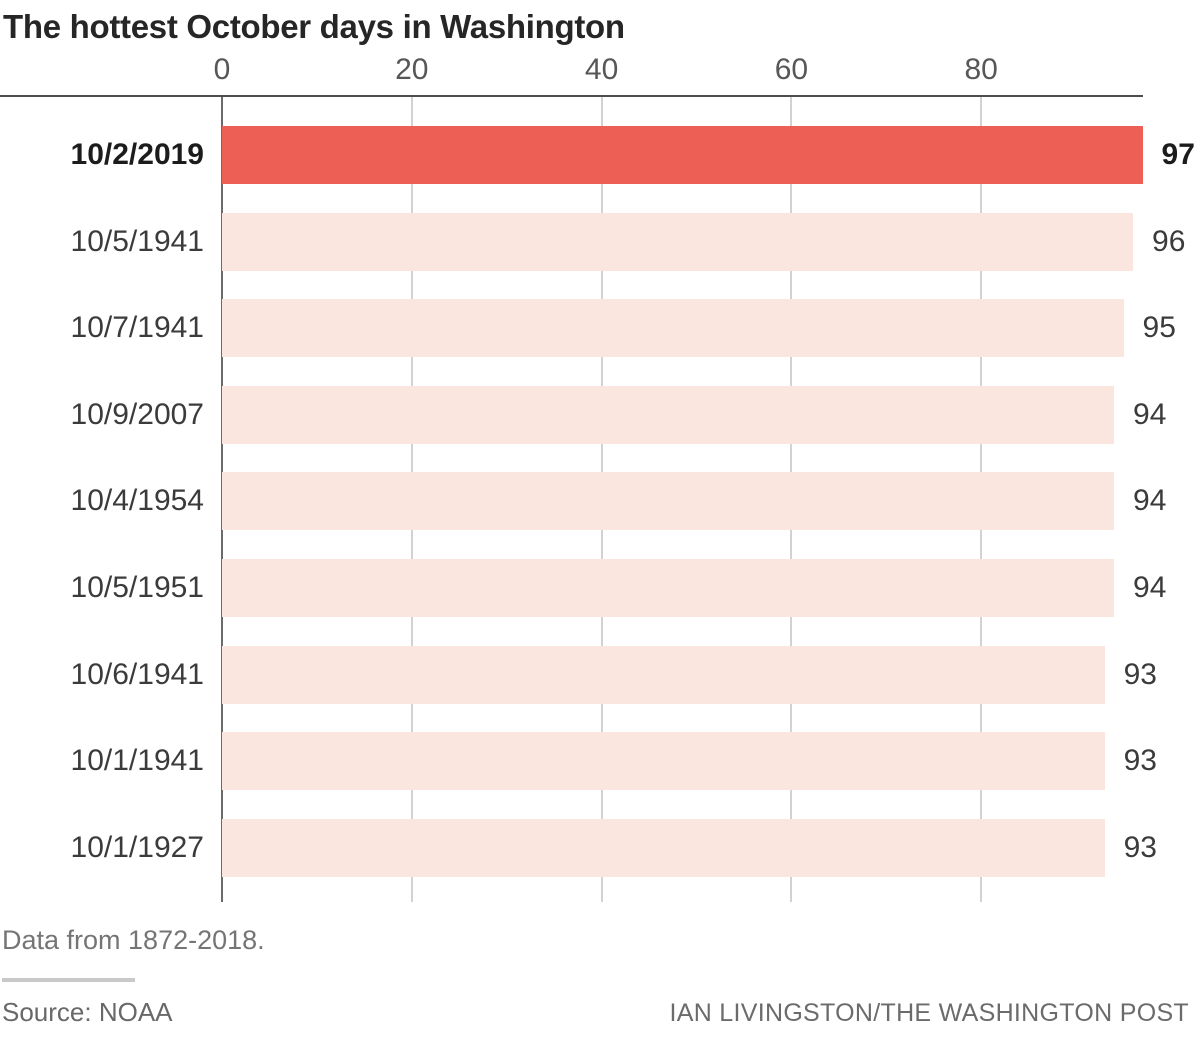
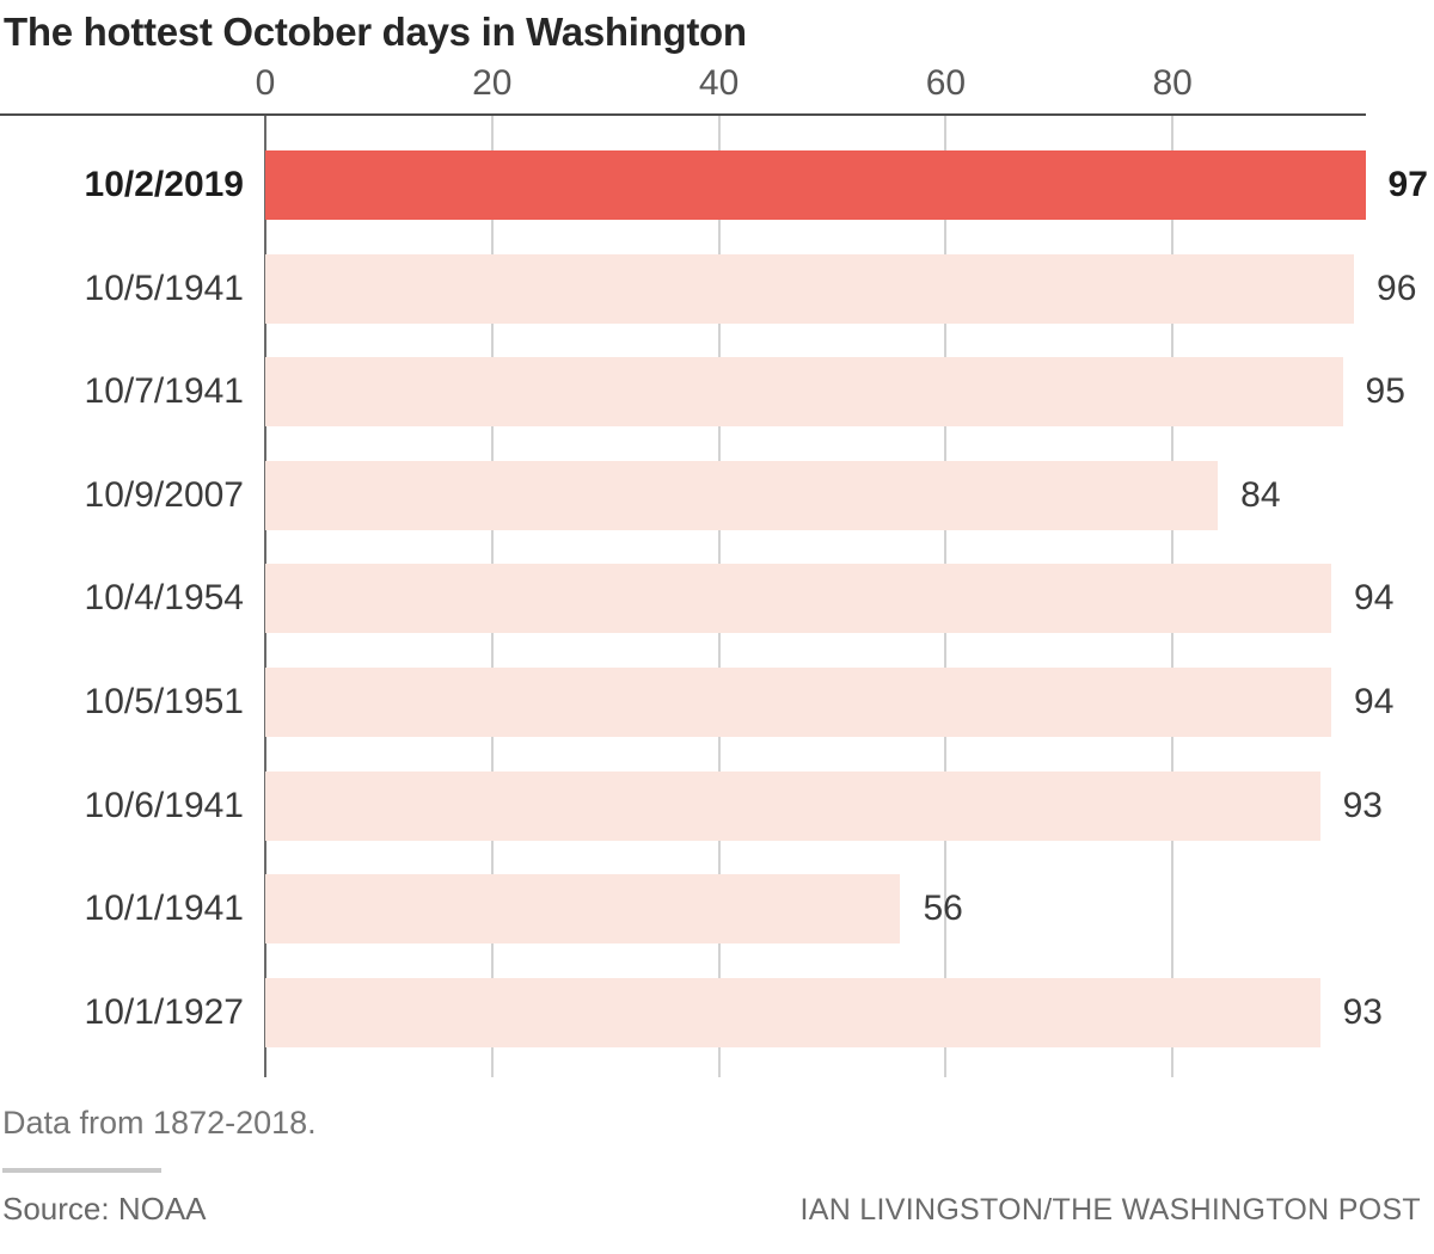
10/9/2007: 94 -> 84
10/1/1941: 93 -> 56
